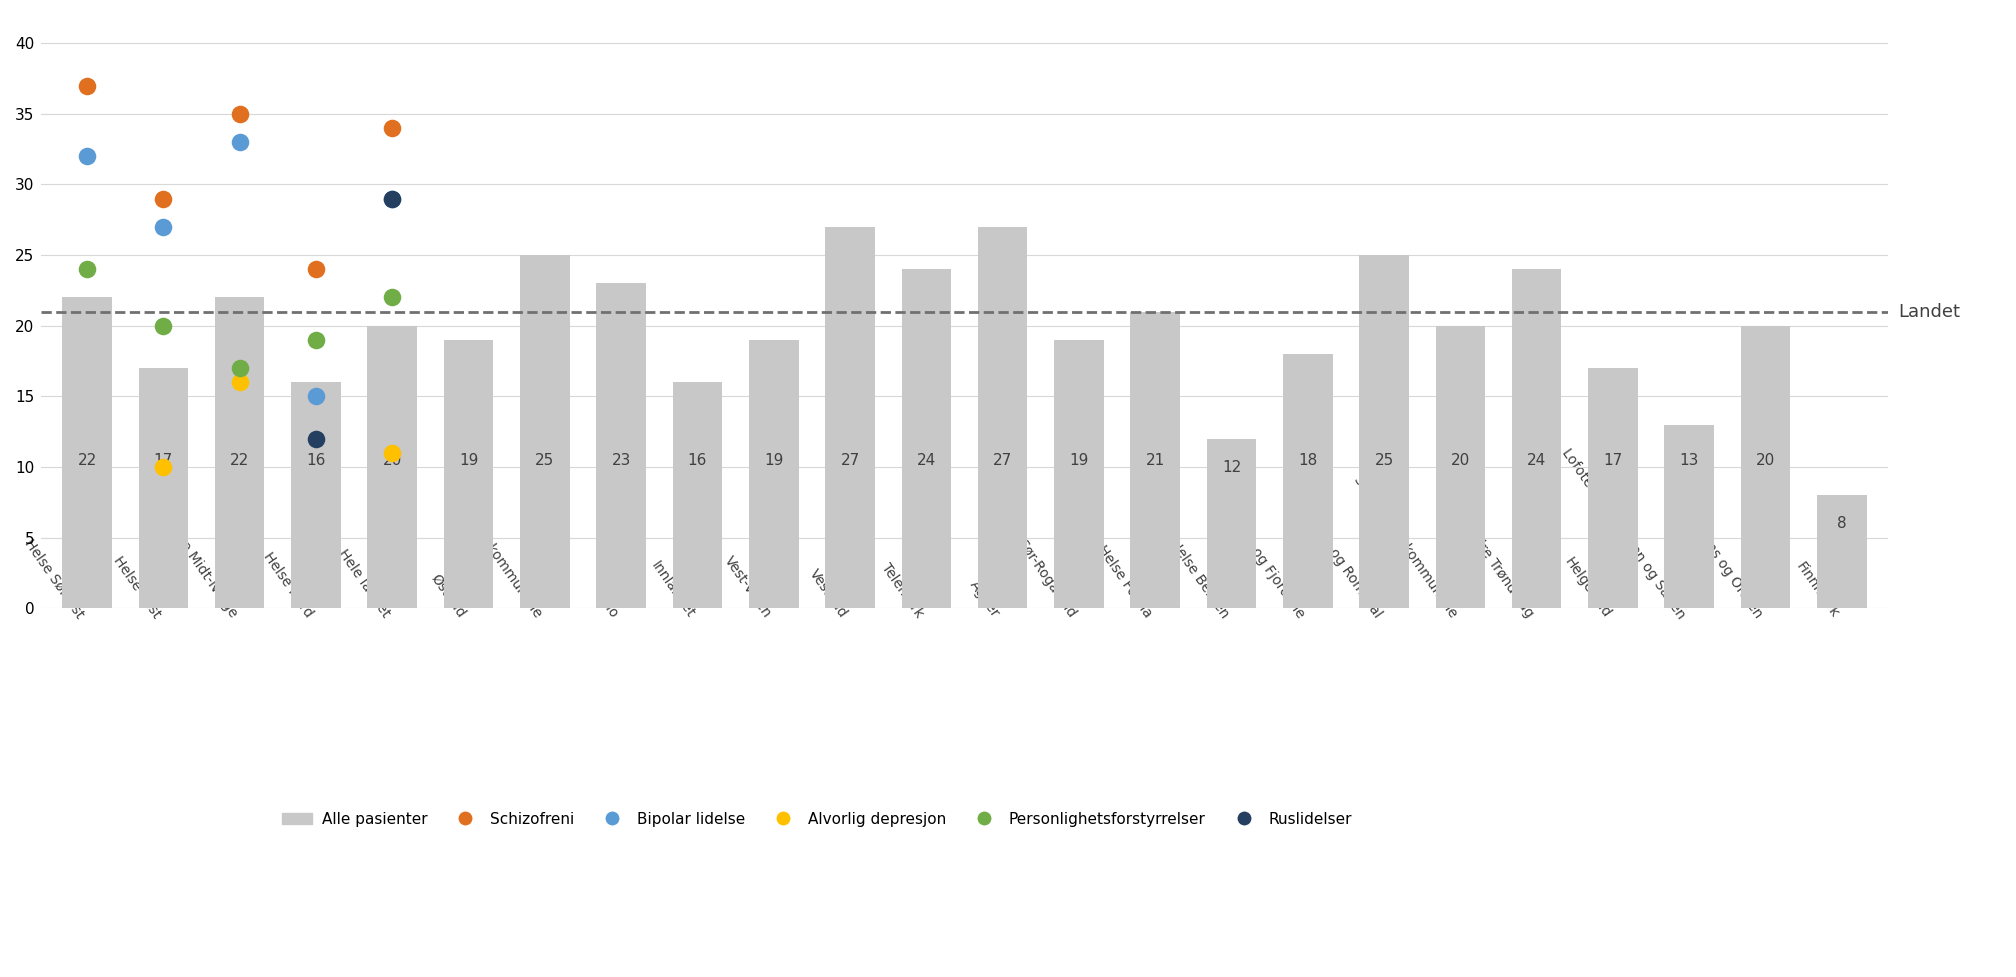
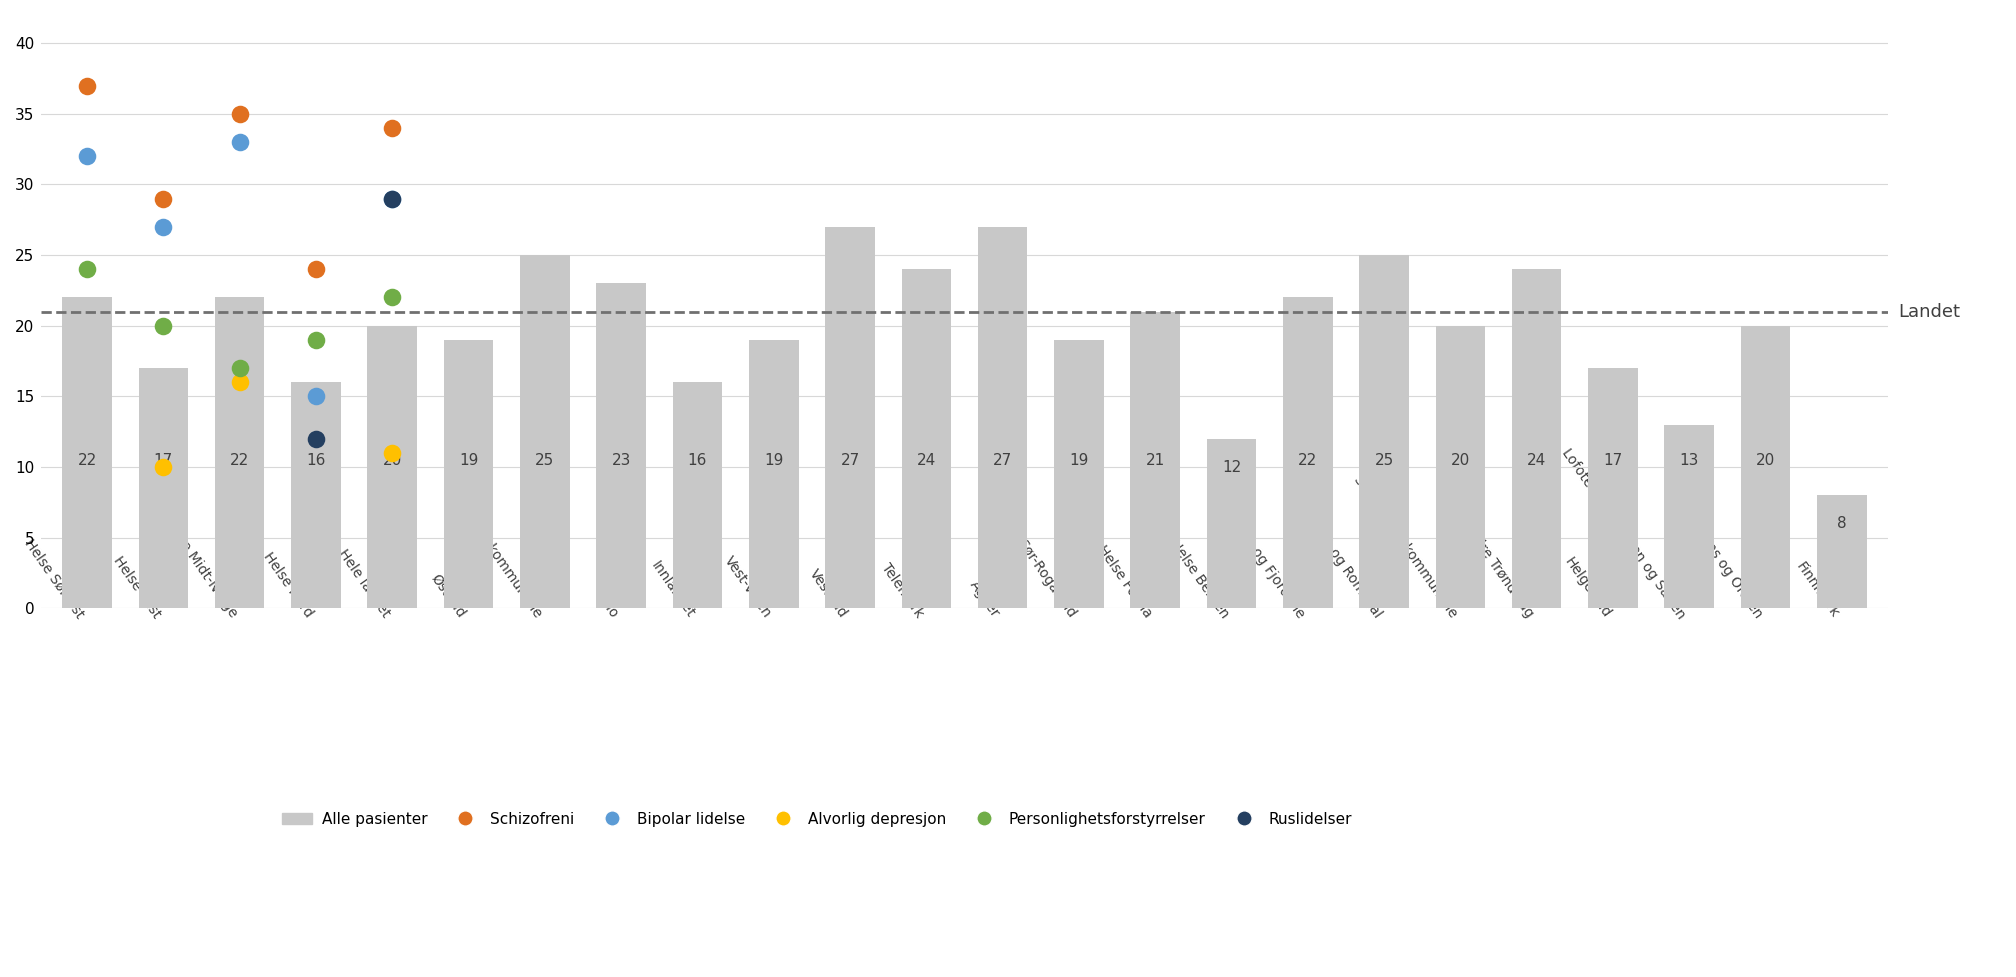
Alle pasienter/Sogn og Fjordane: 18 -> 22
